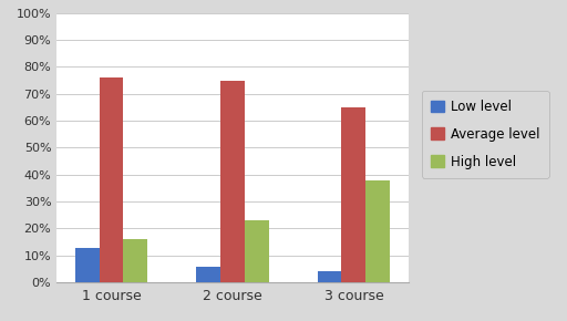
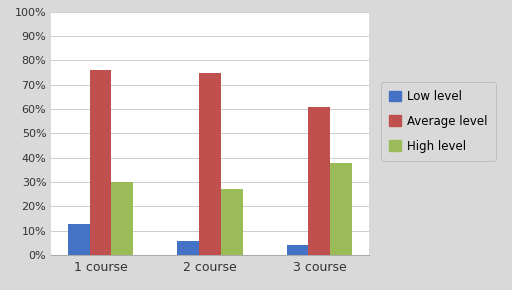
High level/1 course: 16% -> 30%
High level/2 course: 23% -> 27%
Average level/3 course: 65% -> 61%
